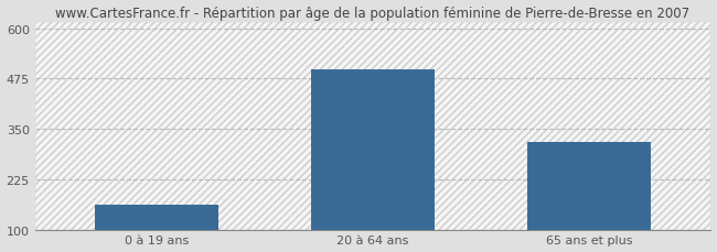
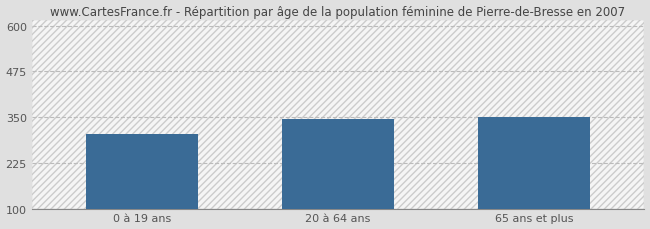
0 à 19 ans: 163 -> 305
20 à 64 ans: 497 -> 345
65 ans et plus: 318 -> 350
